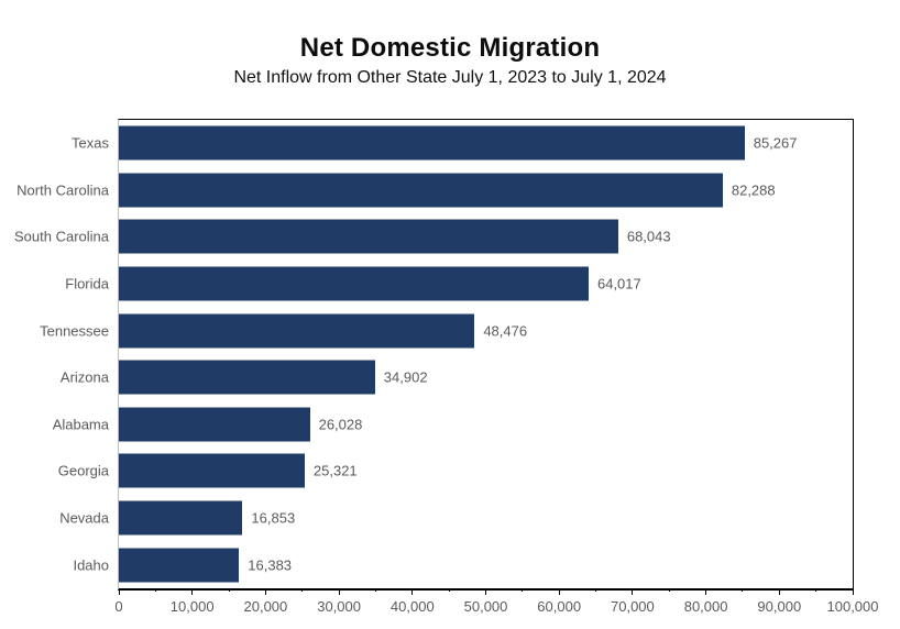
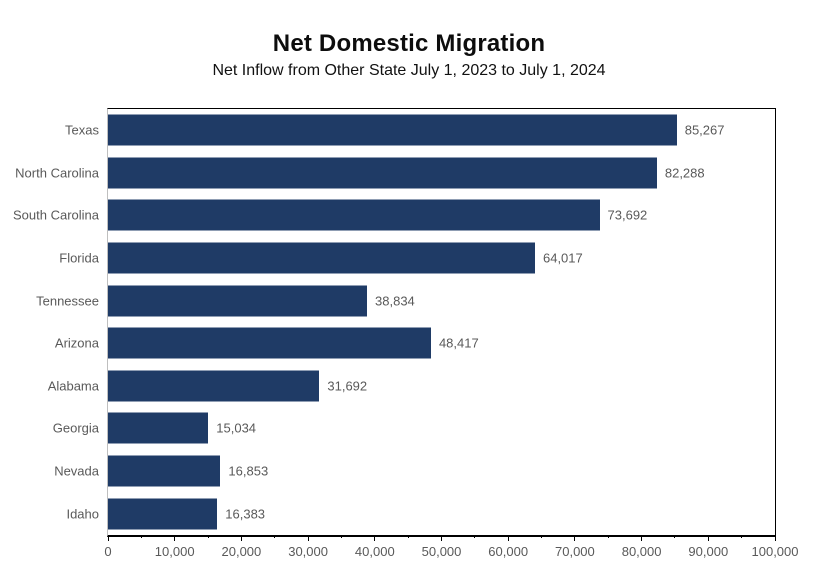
South Carolina: 68,043 -> 73,692
Tennessee: 48,476 -> 38,834
Arizona: 34,902 -> 48,417
Alabama: 26,028 -> 31,692
Georgia: 25,321 -> 15,034
